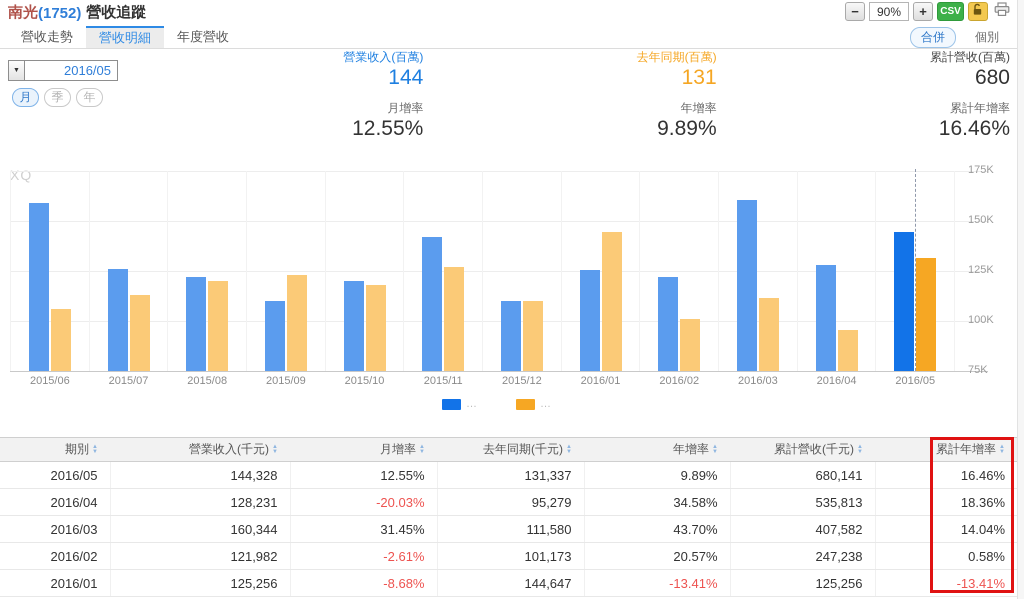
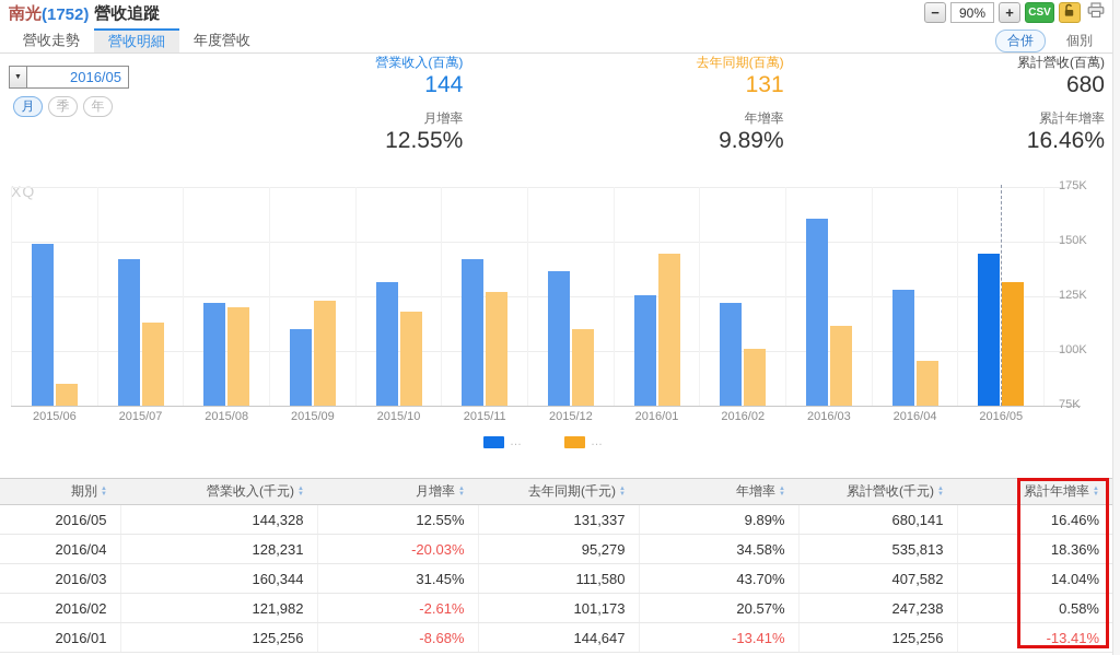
營業收入(千元)/2015/06: 159K -> 149K
去年同期(千元)/2015/06: 106K -> 85K
營業收入(千元)/2015/07: 126K -> 142K
營業收入(千元)/2015/10: 120K -> 132K
營業收入(千元)/2015/12: 110K -> 136K
